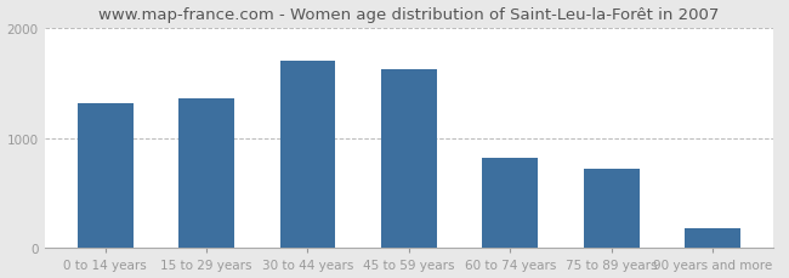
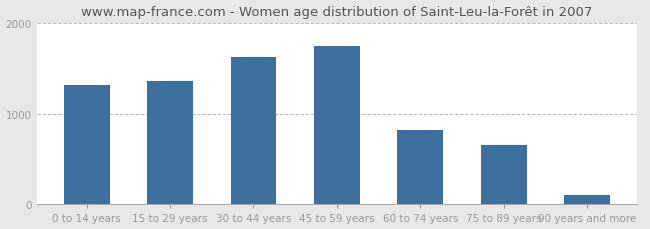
30 to 44 years: 1700 -> 1620
45 to 59 years: 1620 -> 1750
75 to 89 years: 720 -> 650
90 years and more: 180 -> 100
